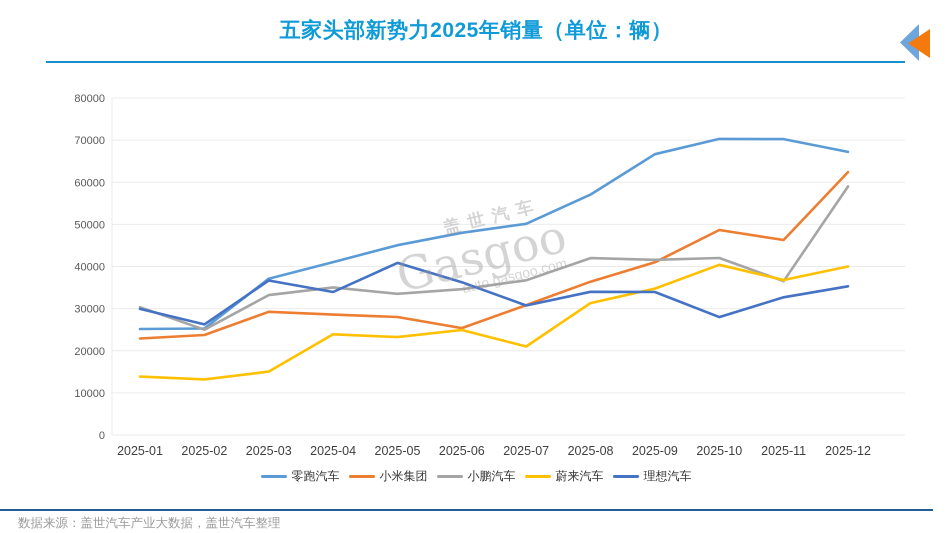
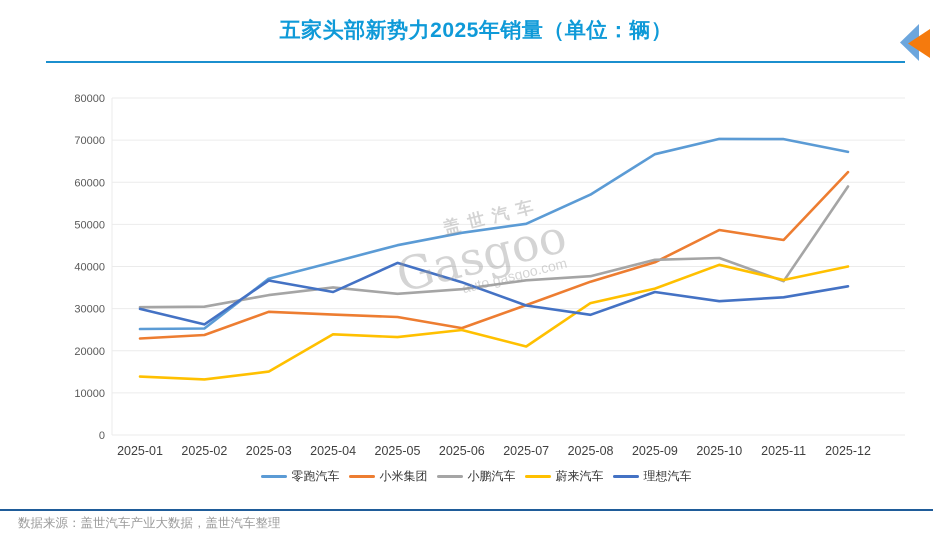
小鹏汽车/2025-02: 25000 -> 30000
小鹏汽车/2025-08: 42000 -> 38000
理想汽车/2025-08: 34000 -> 29000
理想汽车/2025-10: 28000 -> 32000
